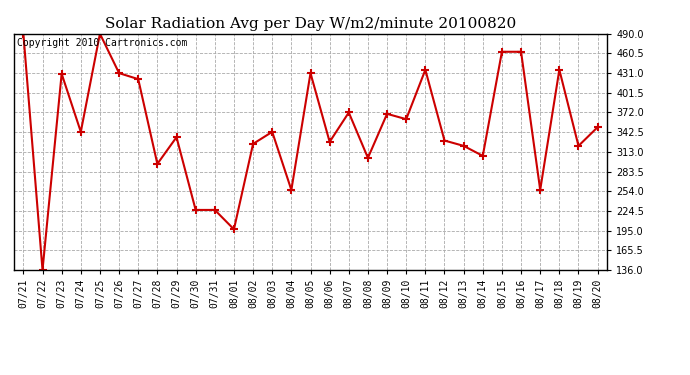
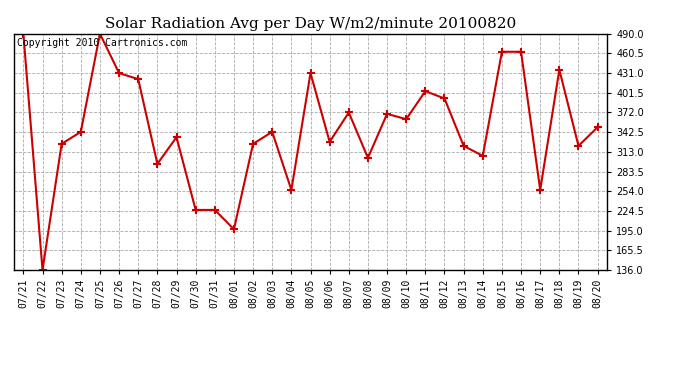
07/23: 430 -> 325
08/11: 436 -> 404
08/12: 330 -> 393
